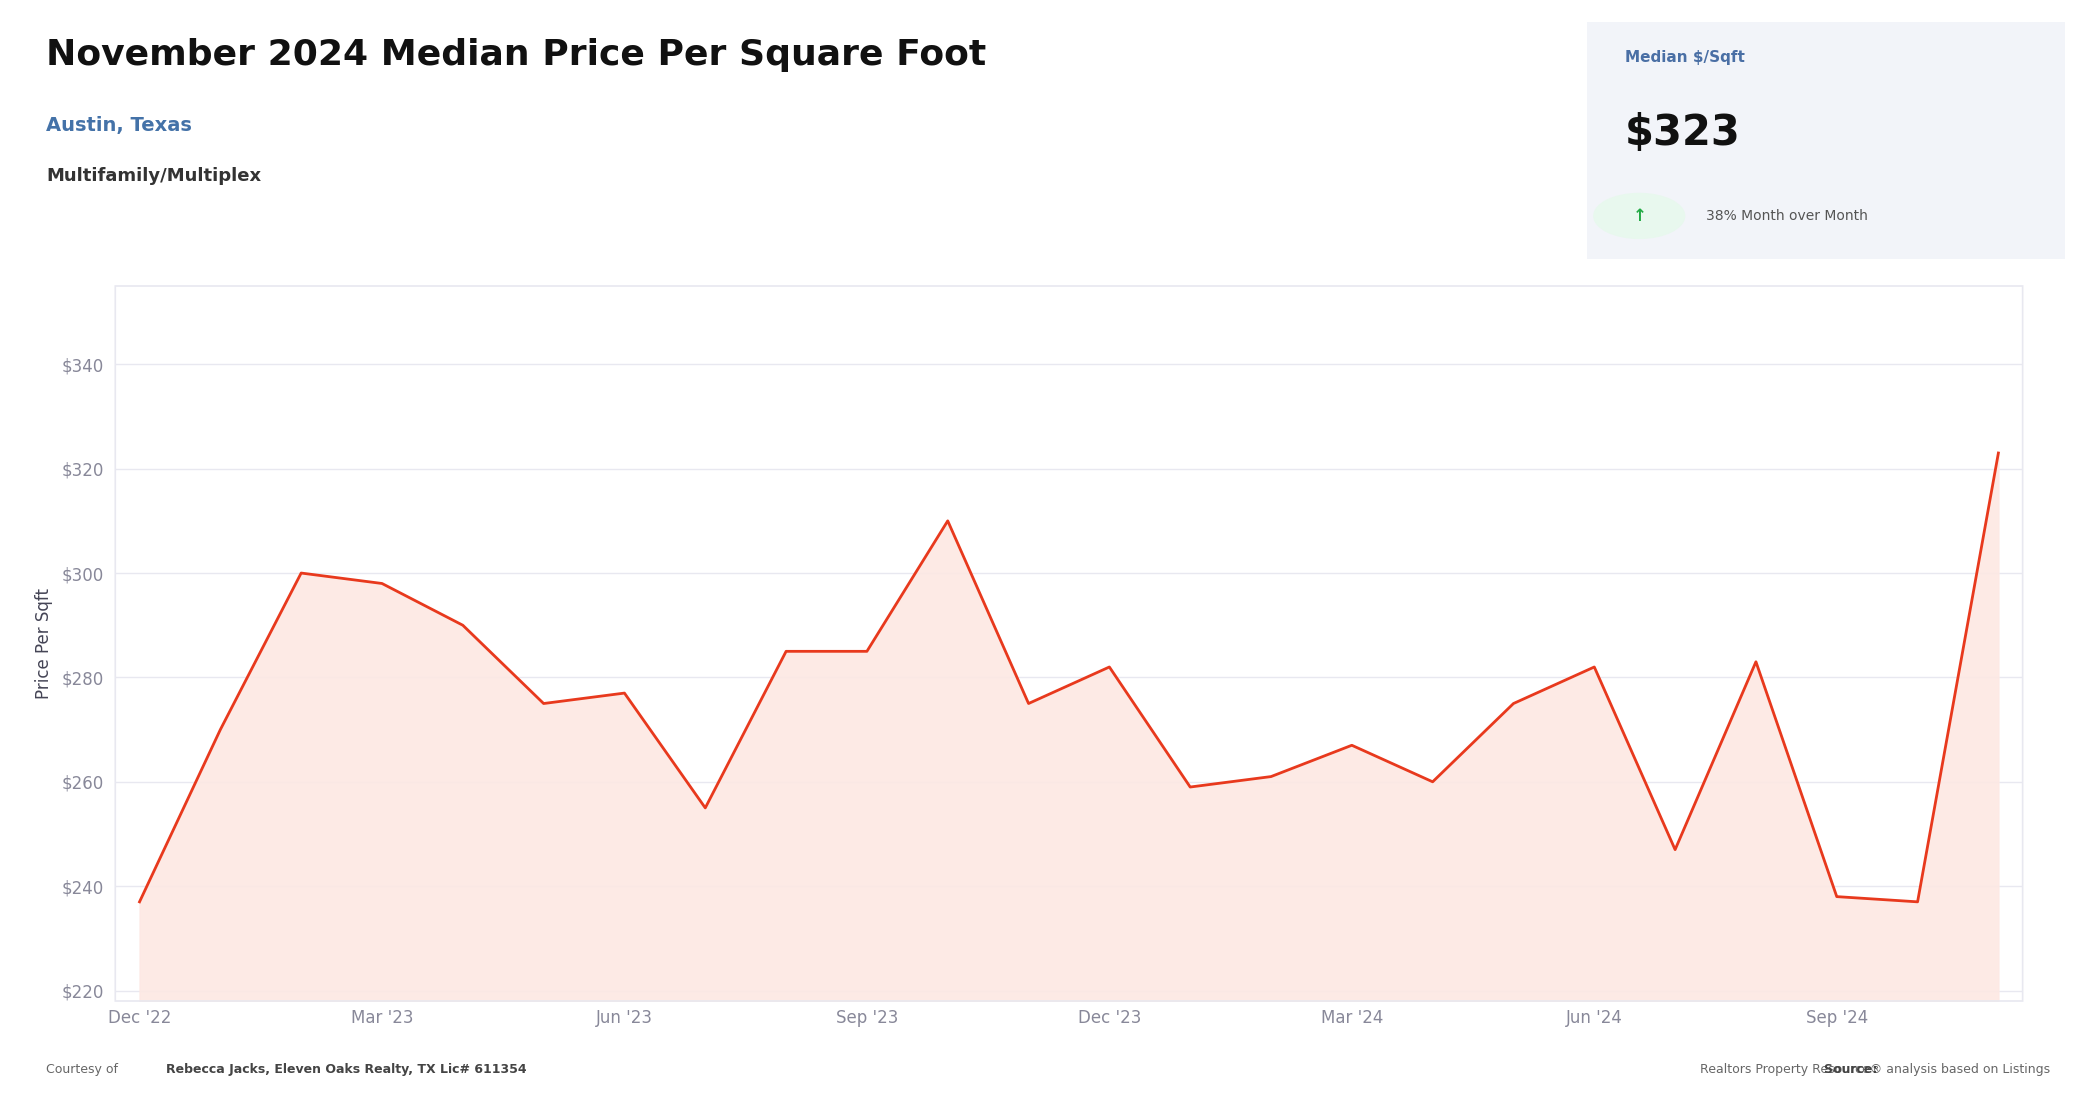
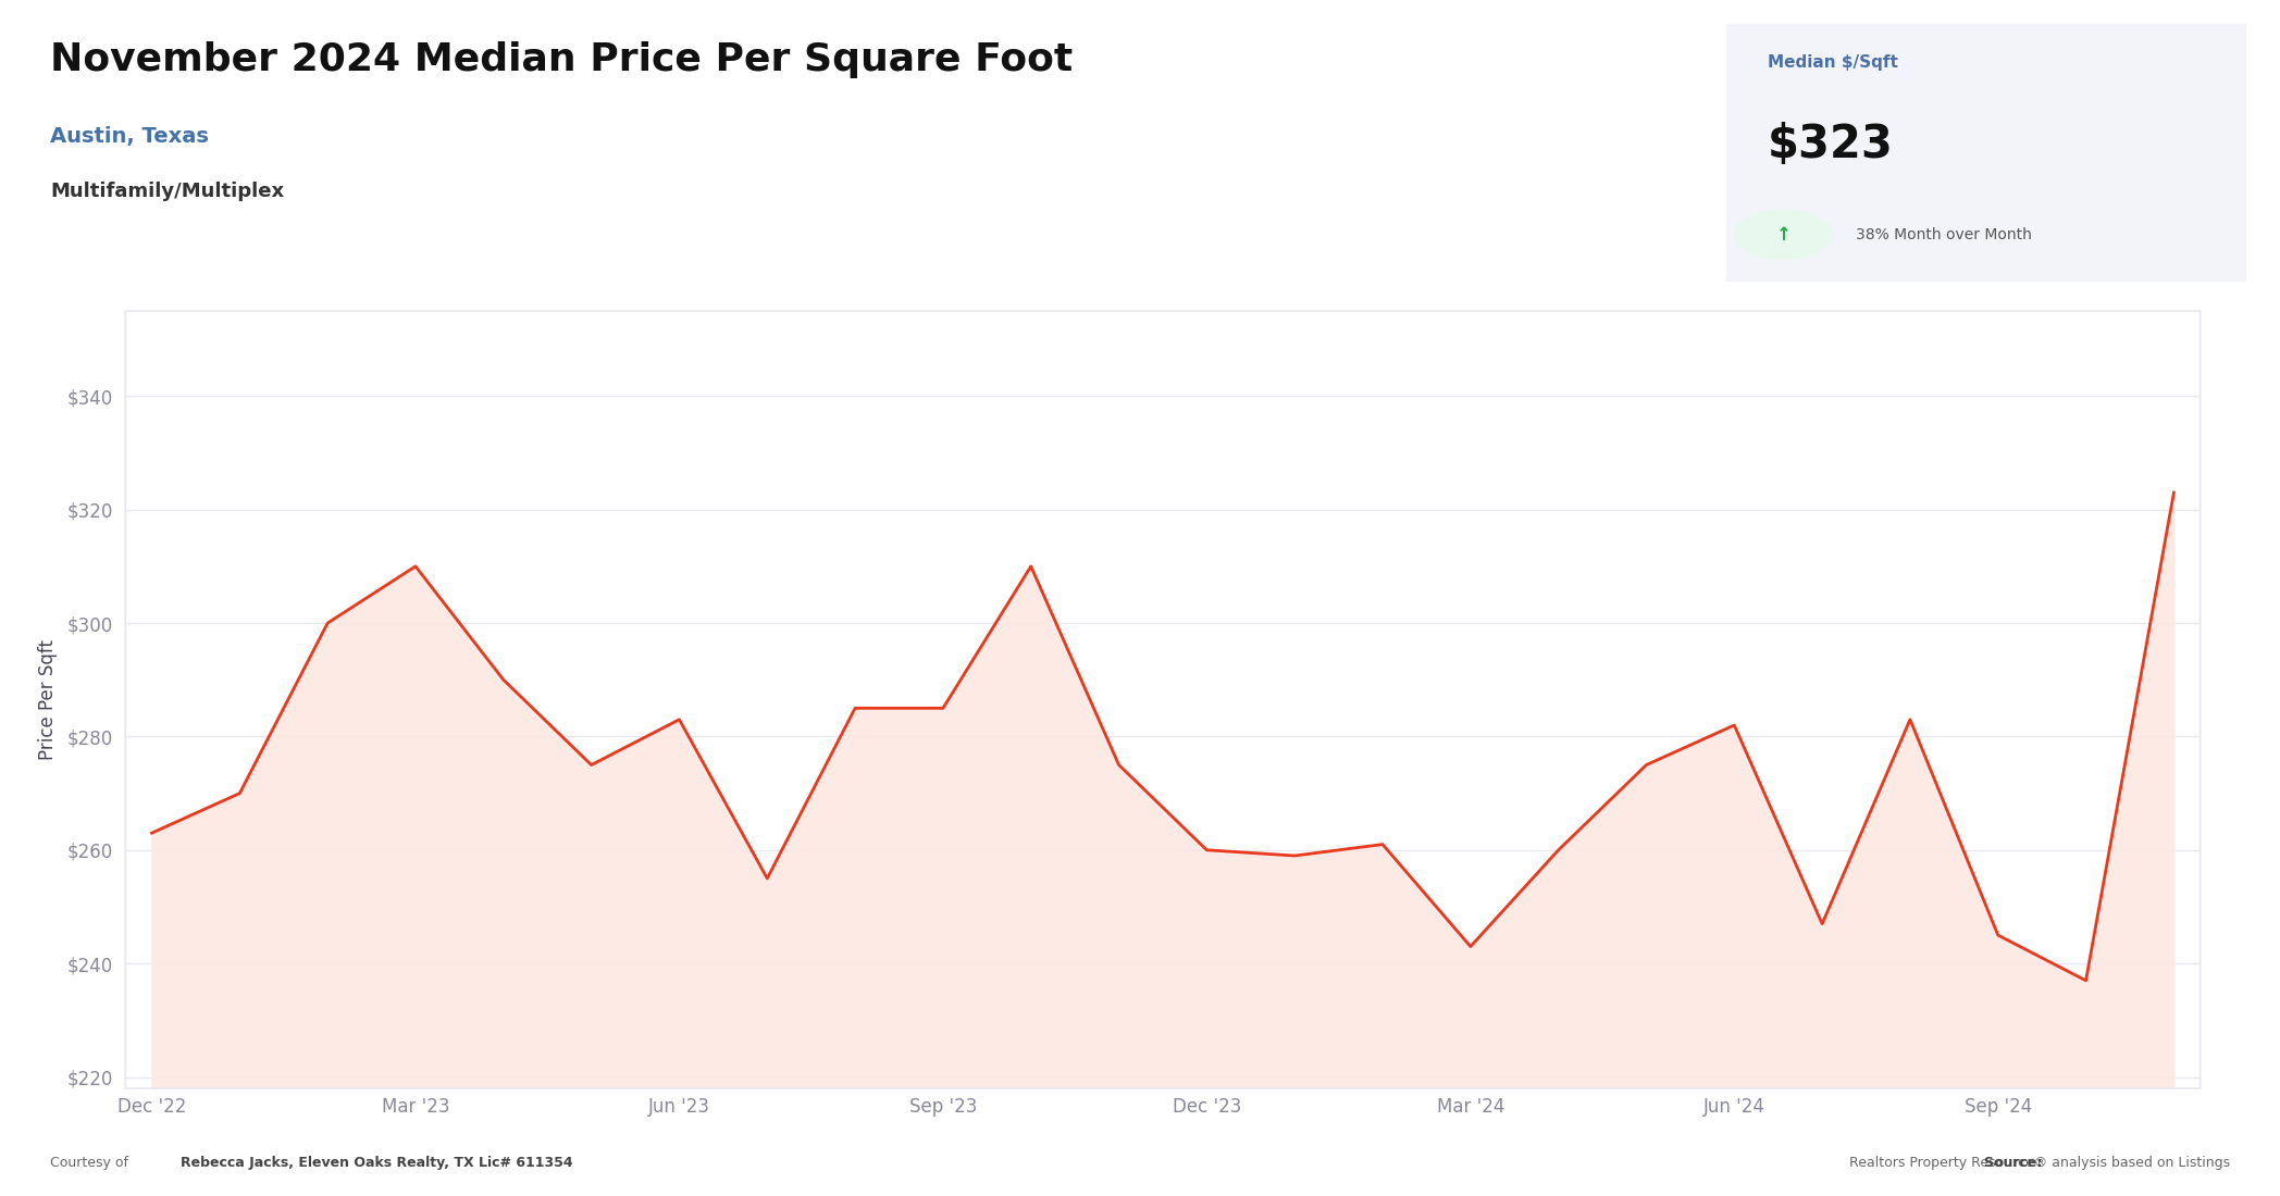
Dec '22: $237 -> $263
Mar '23: $298 -> $310
Jun '23: $277 -> $283
Dec '23: $282 -> $260
Mar '24: $267 -> $243
Sep '24: $238 -> $245
